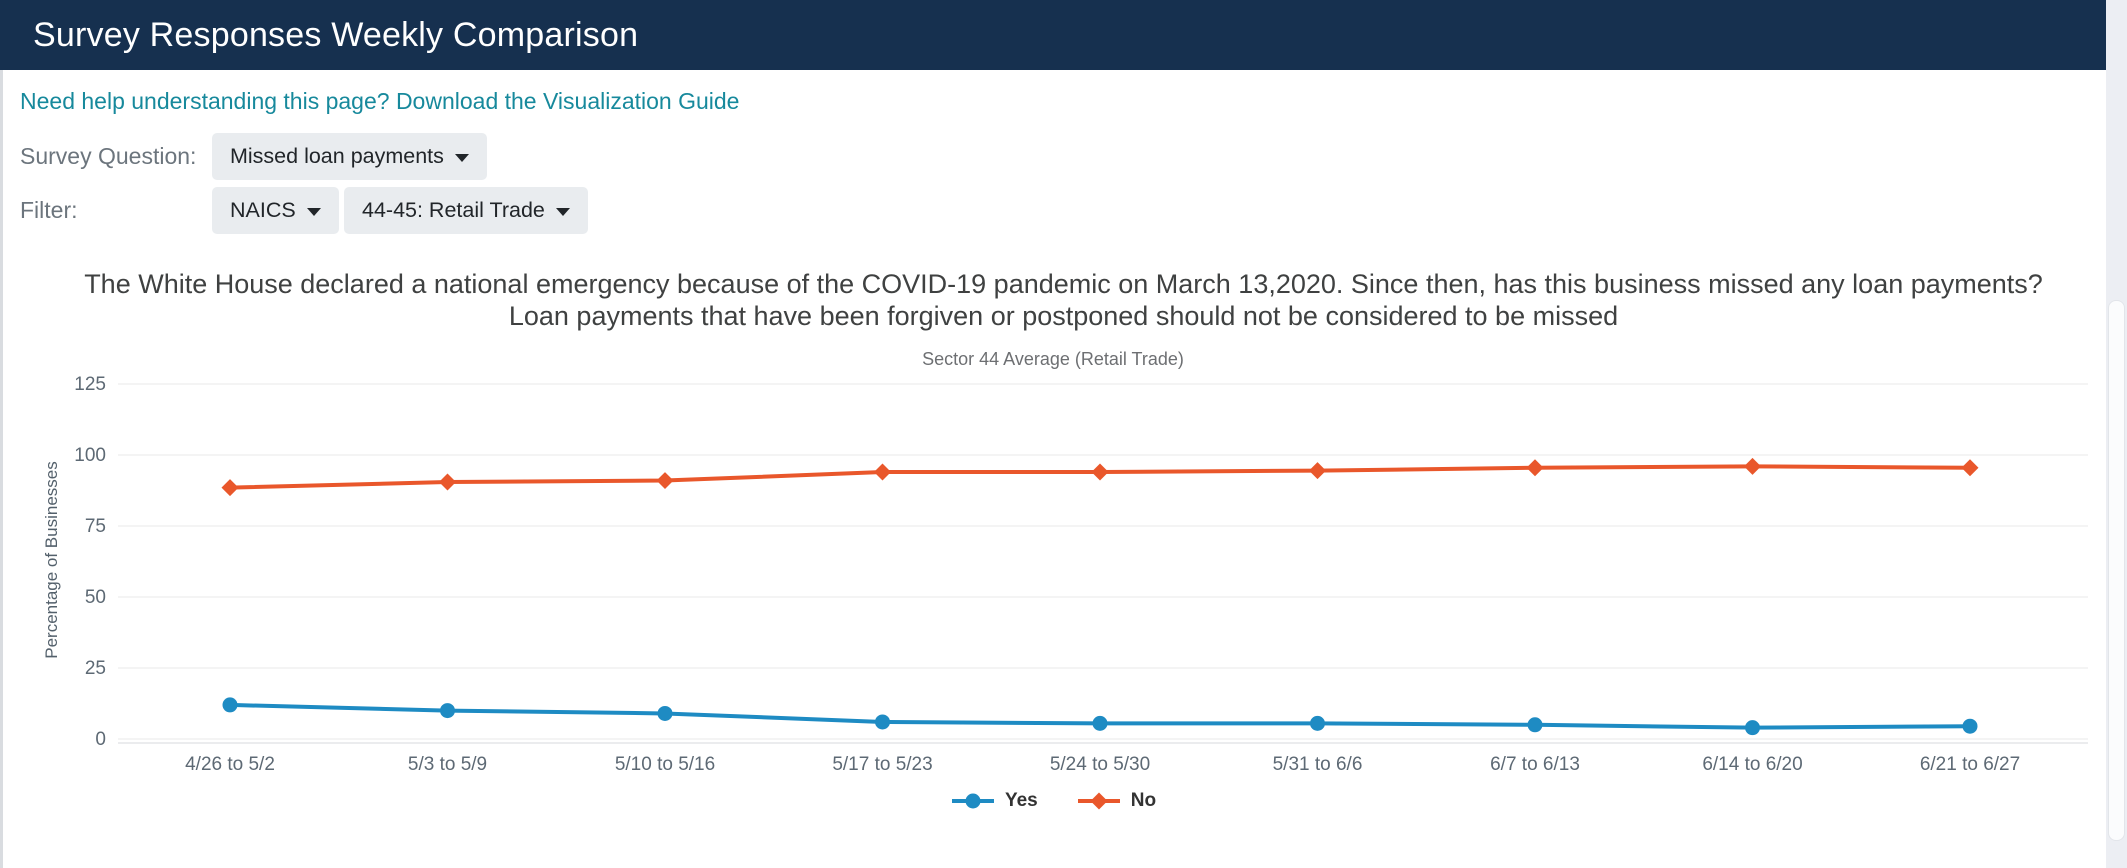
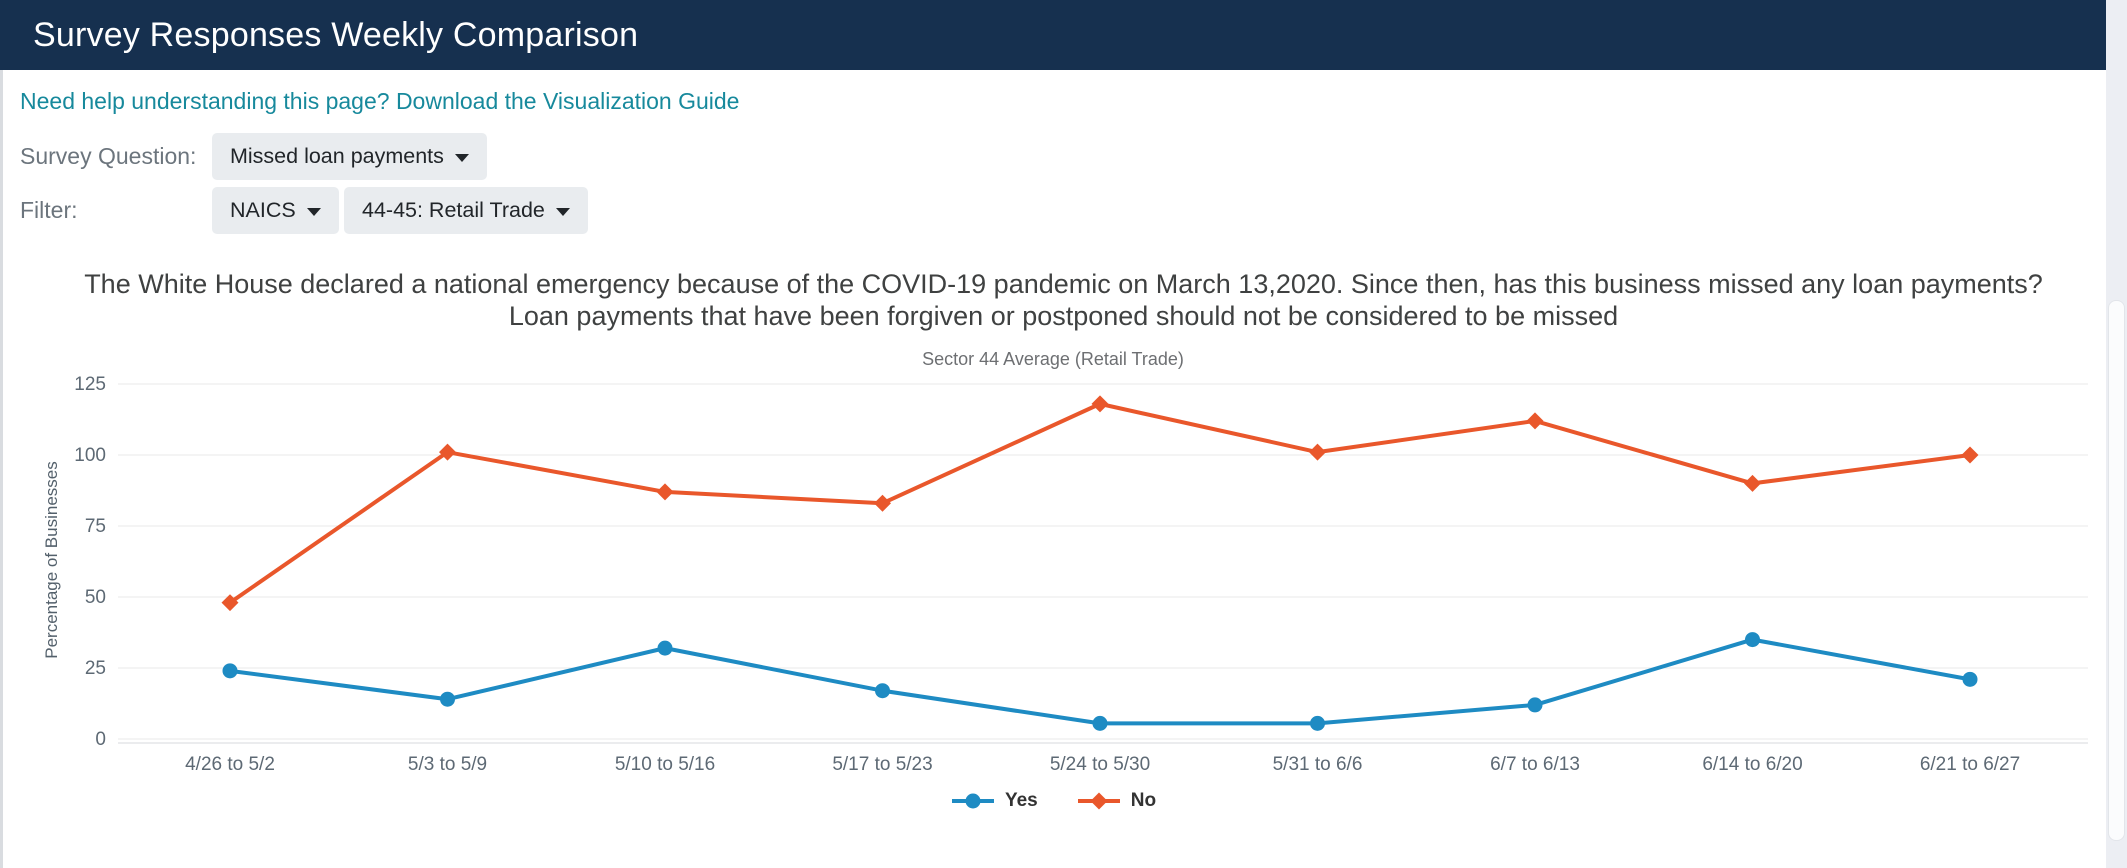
Yes/4/26 to 5/2: 12 -> 24
No/4/26 to 5/2: 88 -> 48
Yes/5/3 to 5/9: 10 -> 14
No/5/3 to 5/9: 90 -> 101
Yes/5/10 to 5/16: 9 -> 32
No/5/10 to 5/16: 91 -> 87
Yes/5/17 to 5/23: 6 -> 17
No/5/17 to 5/23: 94 -> 83
No/5/24 to 5/30: 94 -> 118
No/5/31 to 6/6: 94 -> 101
Yes/6/7 to 6/13: 5 -> 12
No/6/7 to 6/13: 96 -> 112
Yes/6/14 to 6/20: 4 -> 35
No/6/14 to 6/20: 96 -> 90
Yes/6/21 to 6/27: 4 -> 21
No/6/21 to 6/27: 96 -> 100
